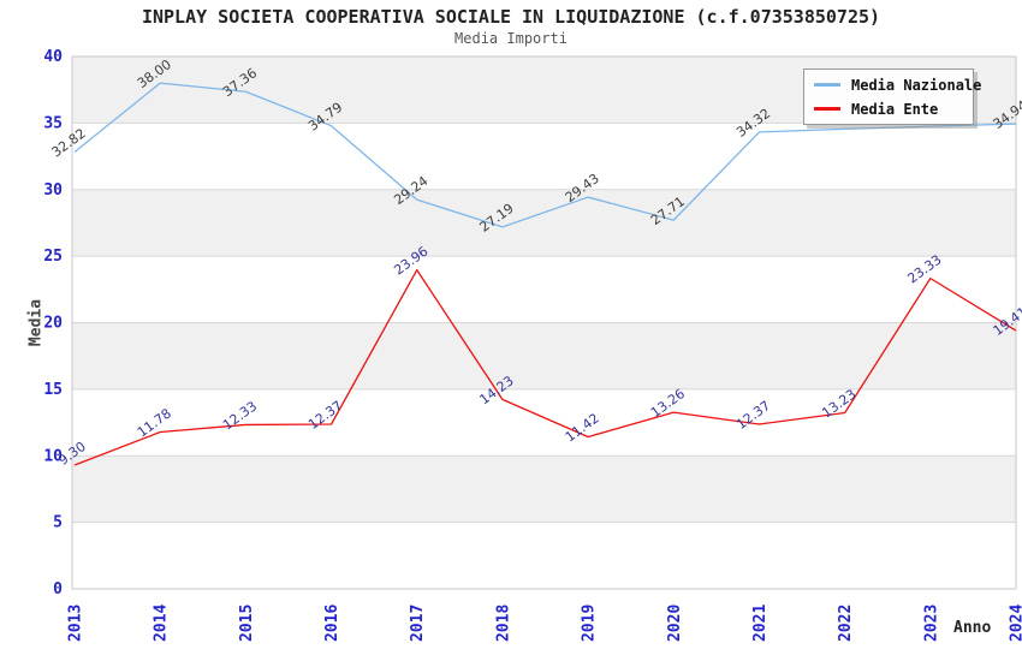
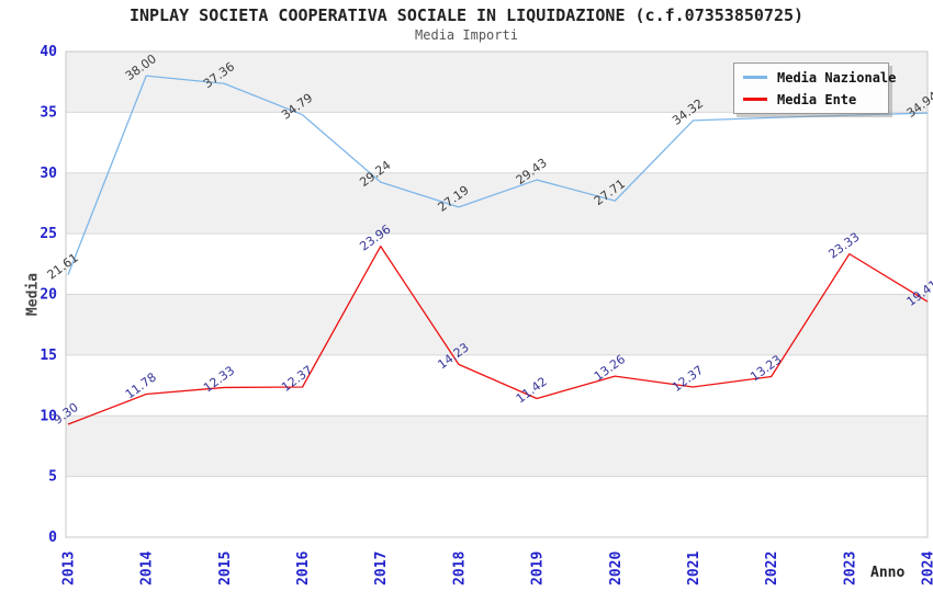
Media Nazionale/2013: 32.82 -> 21.61
